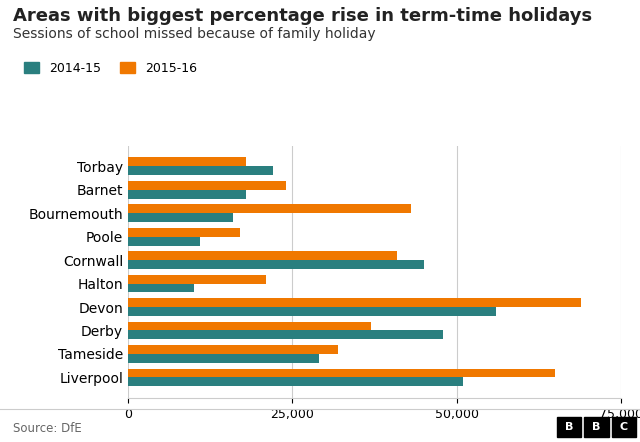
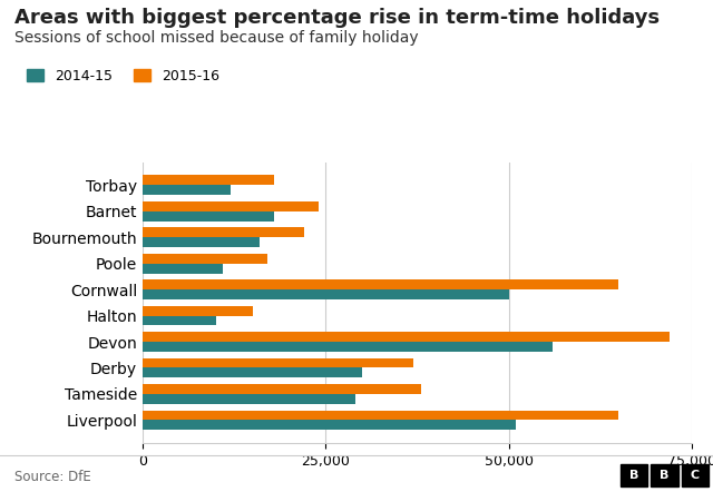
2014-15/Torbay: 22,000 -> 12,000
2015-16/Bournemouth: 43,000 -> 22,000
2015-16/Cornwall: 41,000 -> 65,000
2014-15/Cornwall: 45,000 -> 50,000
2015-16/Halton: 21,000 -> 15,000
2015-16/Devon: 69,000 -> 72,000
2014-15/Derby: 48,000 -> 30,000
2015-16/Tameside: 32,000 -> 38,000
